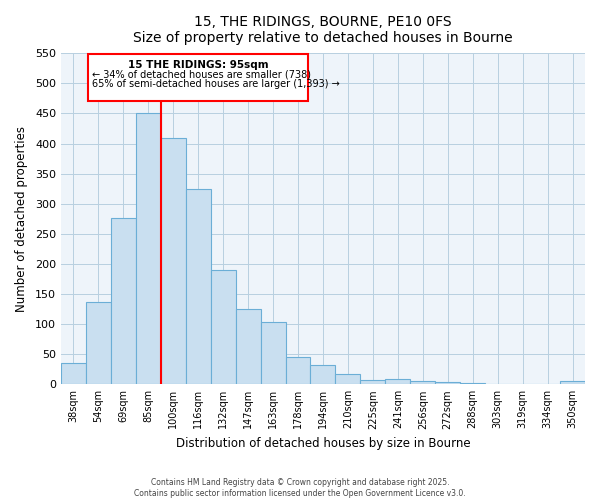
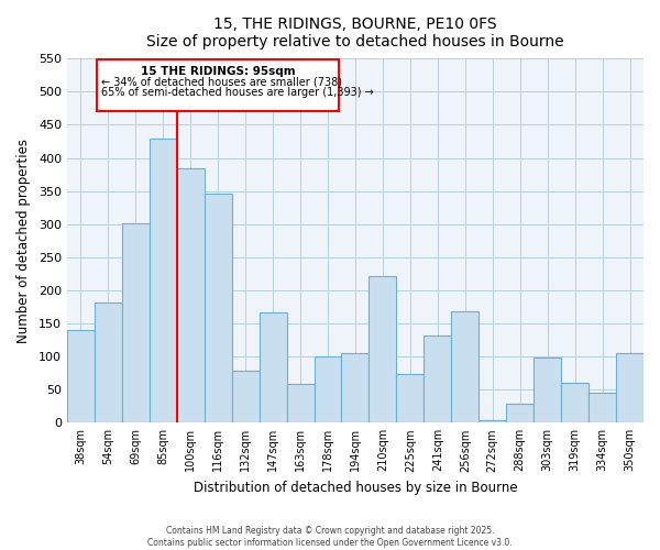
38sqm: 35 -> 140
54sqm: 137 -> 182
69sqm: 277 -> 302
85sqm: 450 -> 430
100sqm: 410 -> 384
116sqm: 325 -> 346
132sqm: 190 -> 78
147sqm: 125 -> 166
163sqm: 103 -> 58
178sqm: 46 -> 100
194sqm: 32 -> 106
210sqm: 17 -> 222
225sqm: 7 -> 74
241sqm: 8 -> 132
256sqm: 5 -> 168
288sqm: 2 -> 28
303sqm: 1 -> 98
319sqm: 1 -> 60
334sqm: 1 -> 46
350sqm: 5 -> 106
